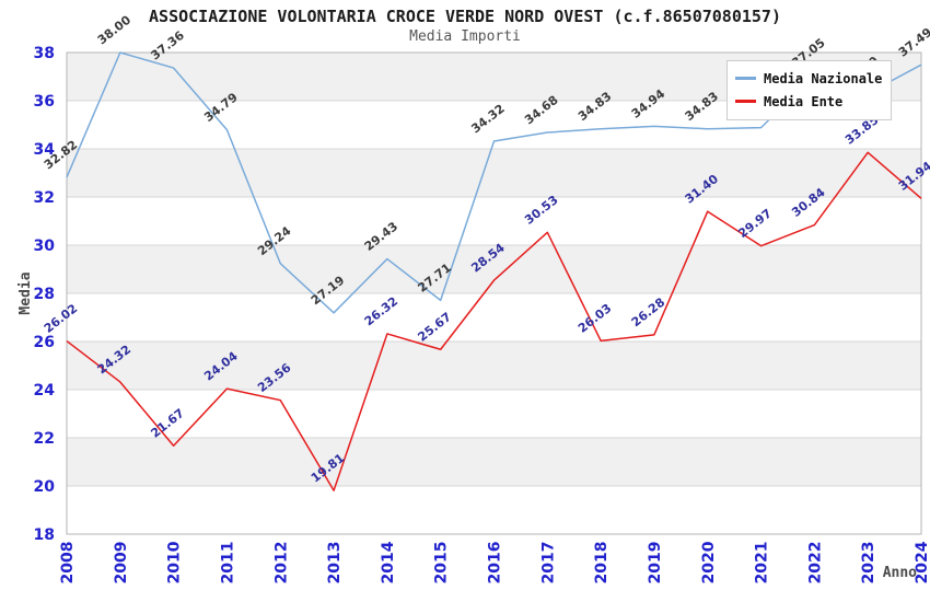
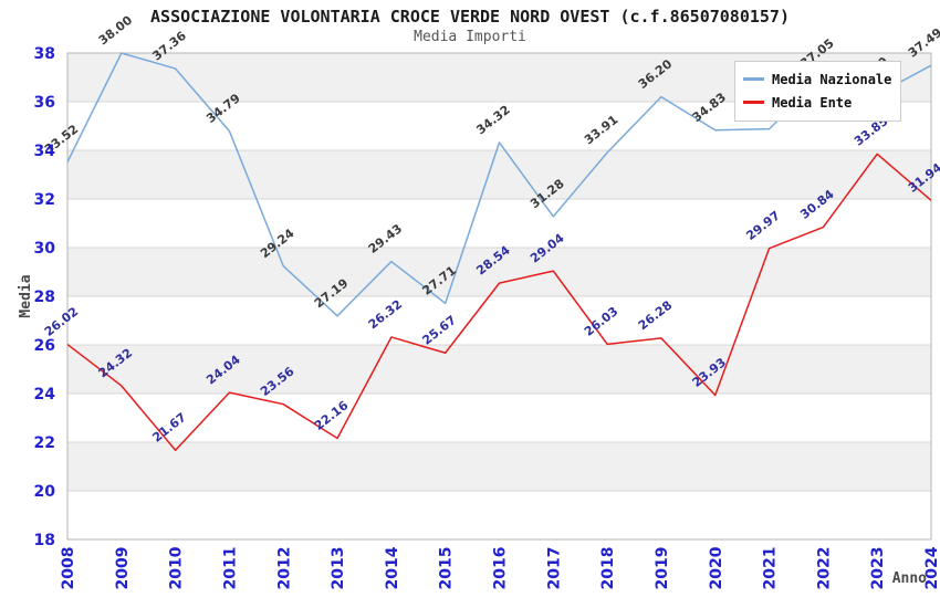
Media Nazionale/2008: 32.82 -> 33.52
Media Ente/2013: 19.81 -> 22.16
Media Nazionale/2017: 34.68 -> 31.28
Media Ente/2017: 30.53 -> 29.04
Media Nazionale/2018: 34.83 -> 33.91
Media Nazionale/2019: 34.94 -> 36.20
Media Ente/2020: 31.40 -> 23.93
